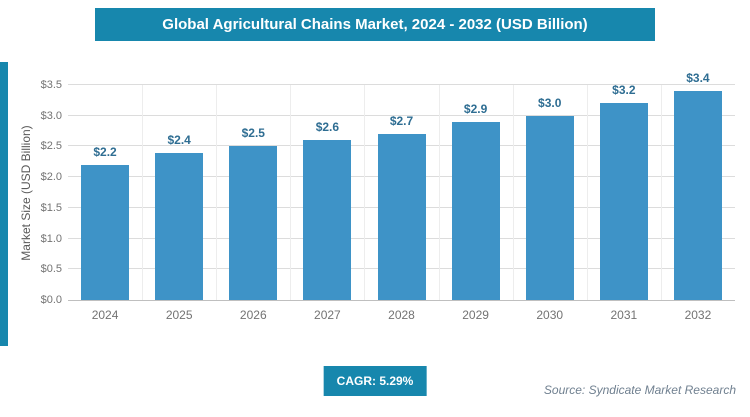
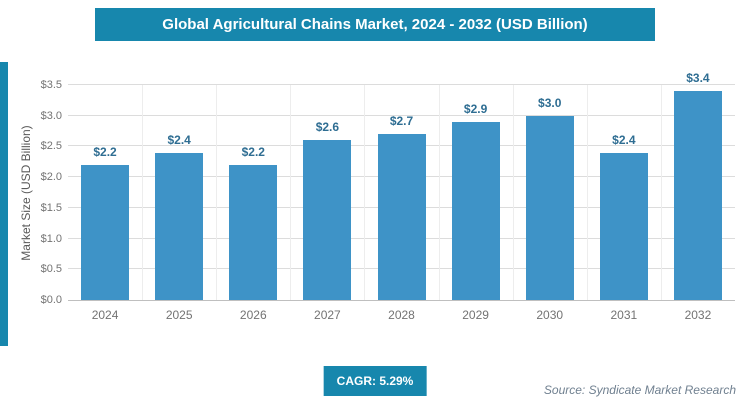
2026: $2.5 -> $2.2
2031: $3.2 -> $2.4
